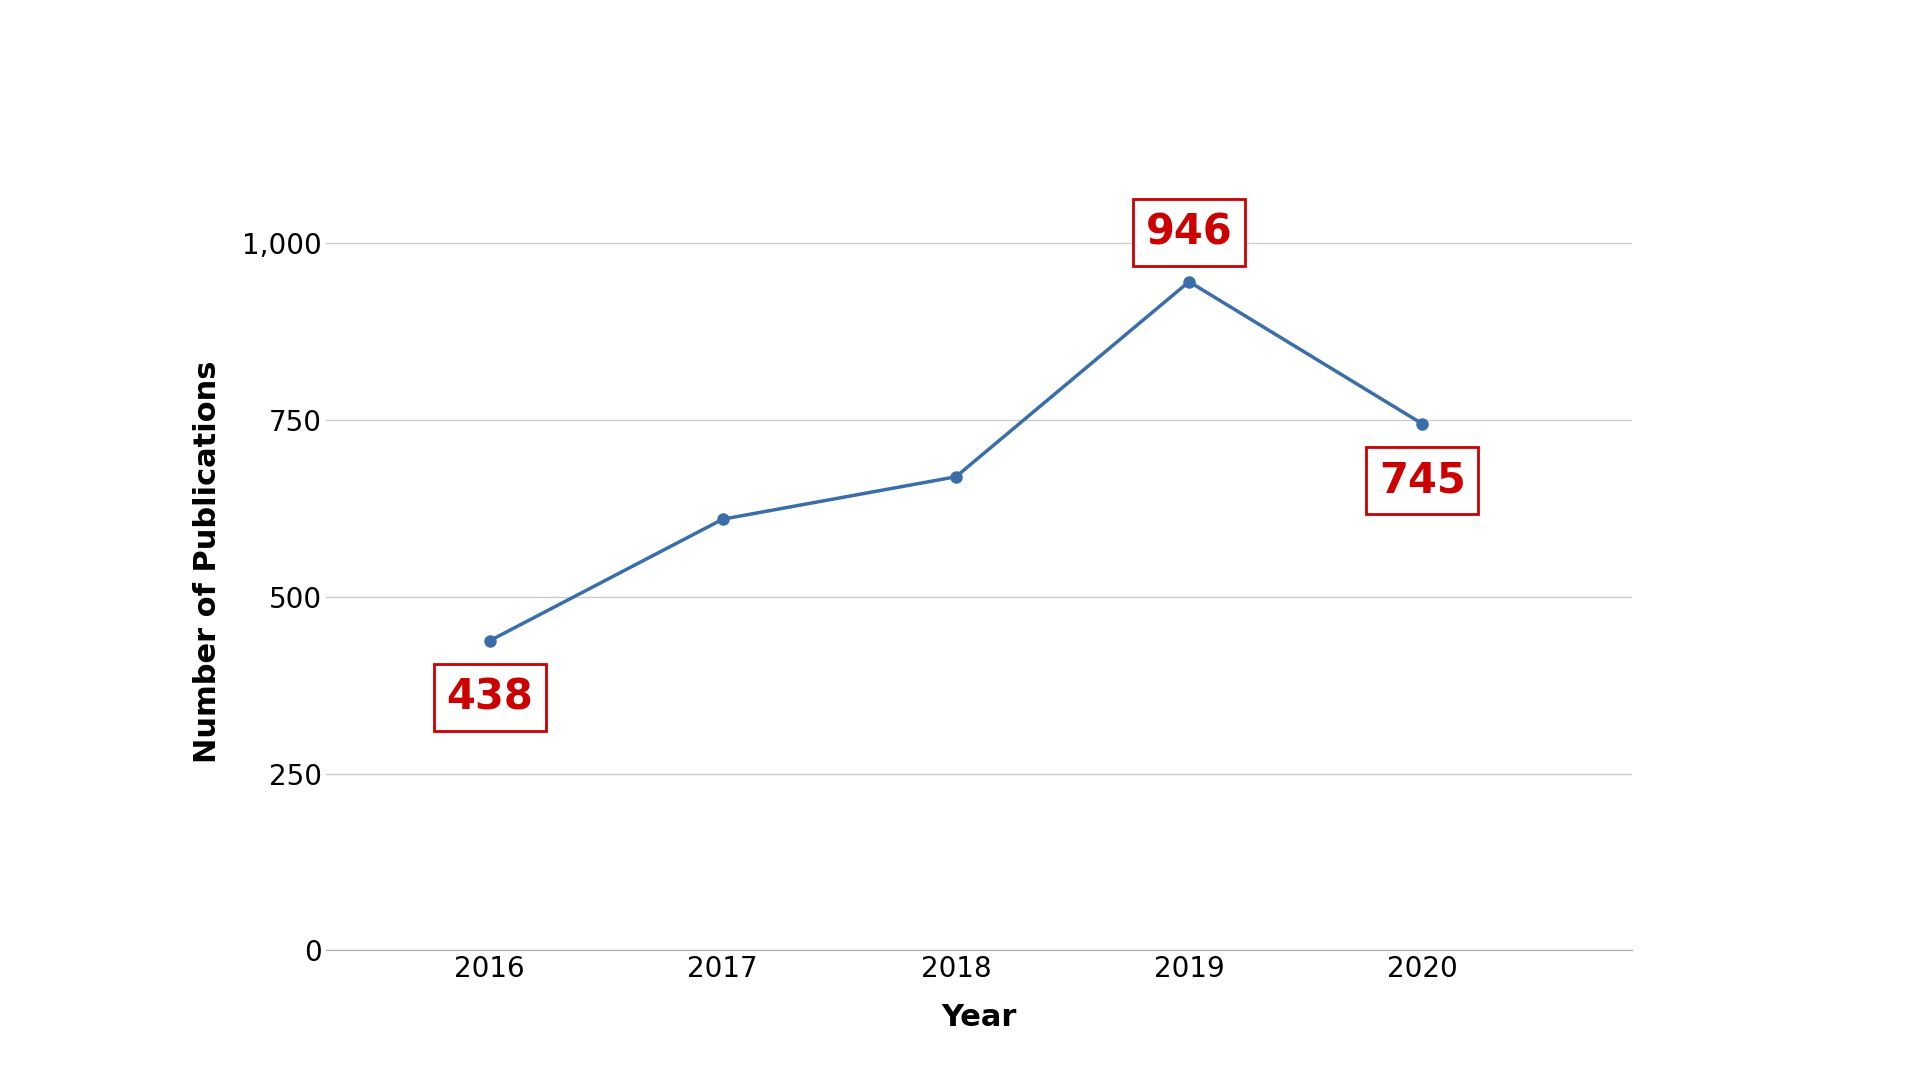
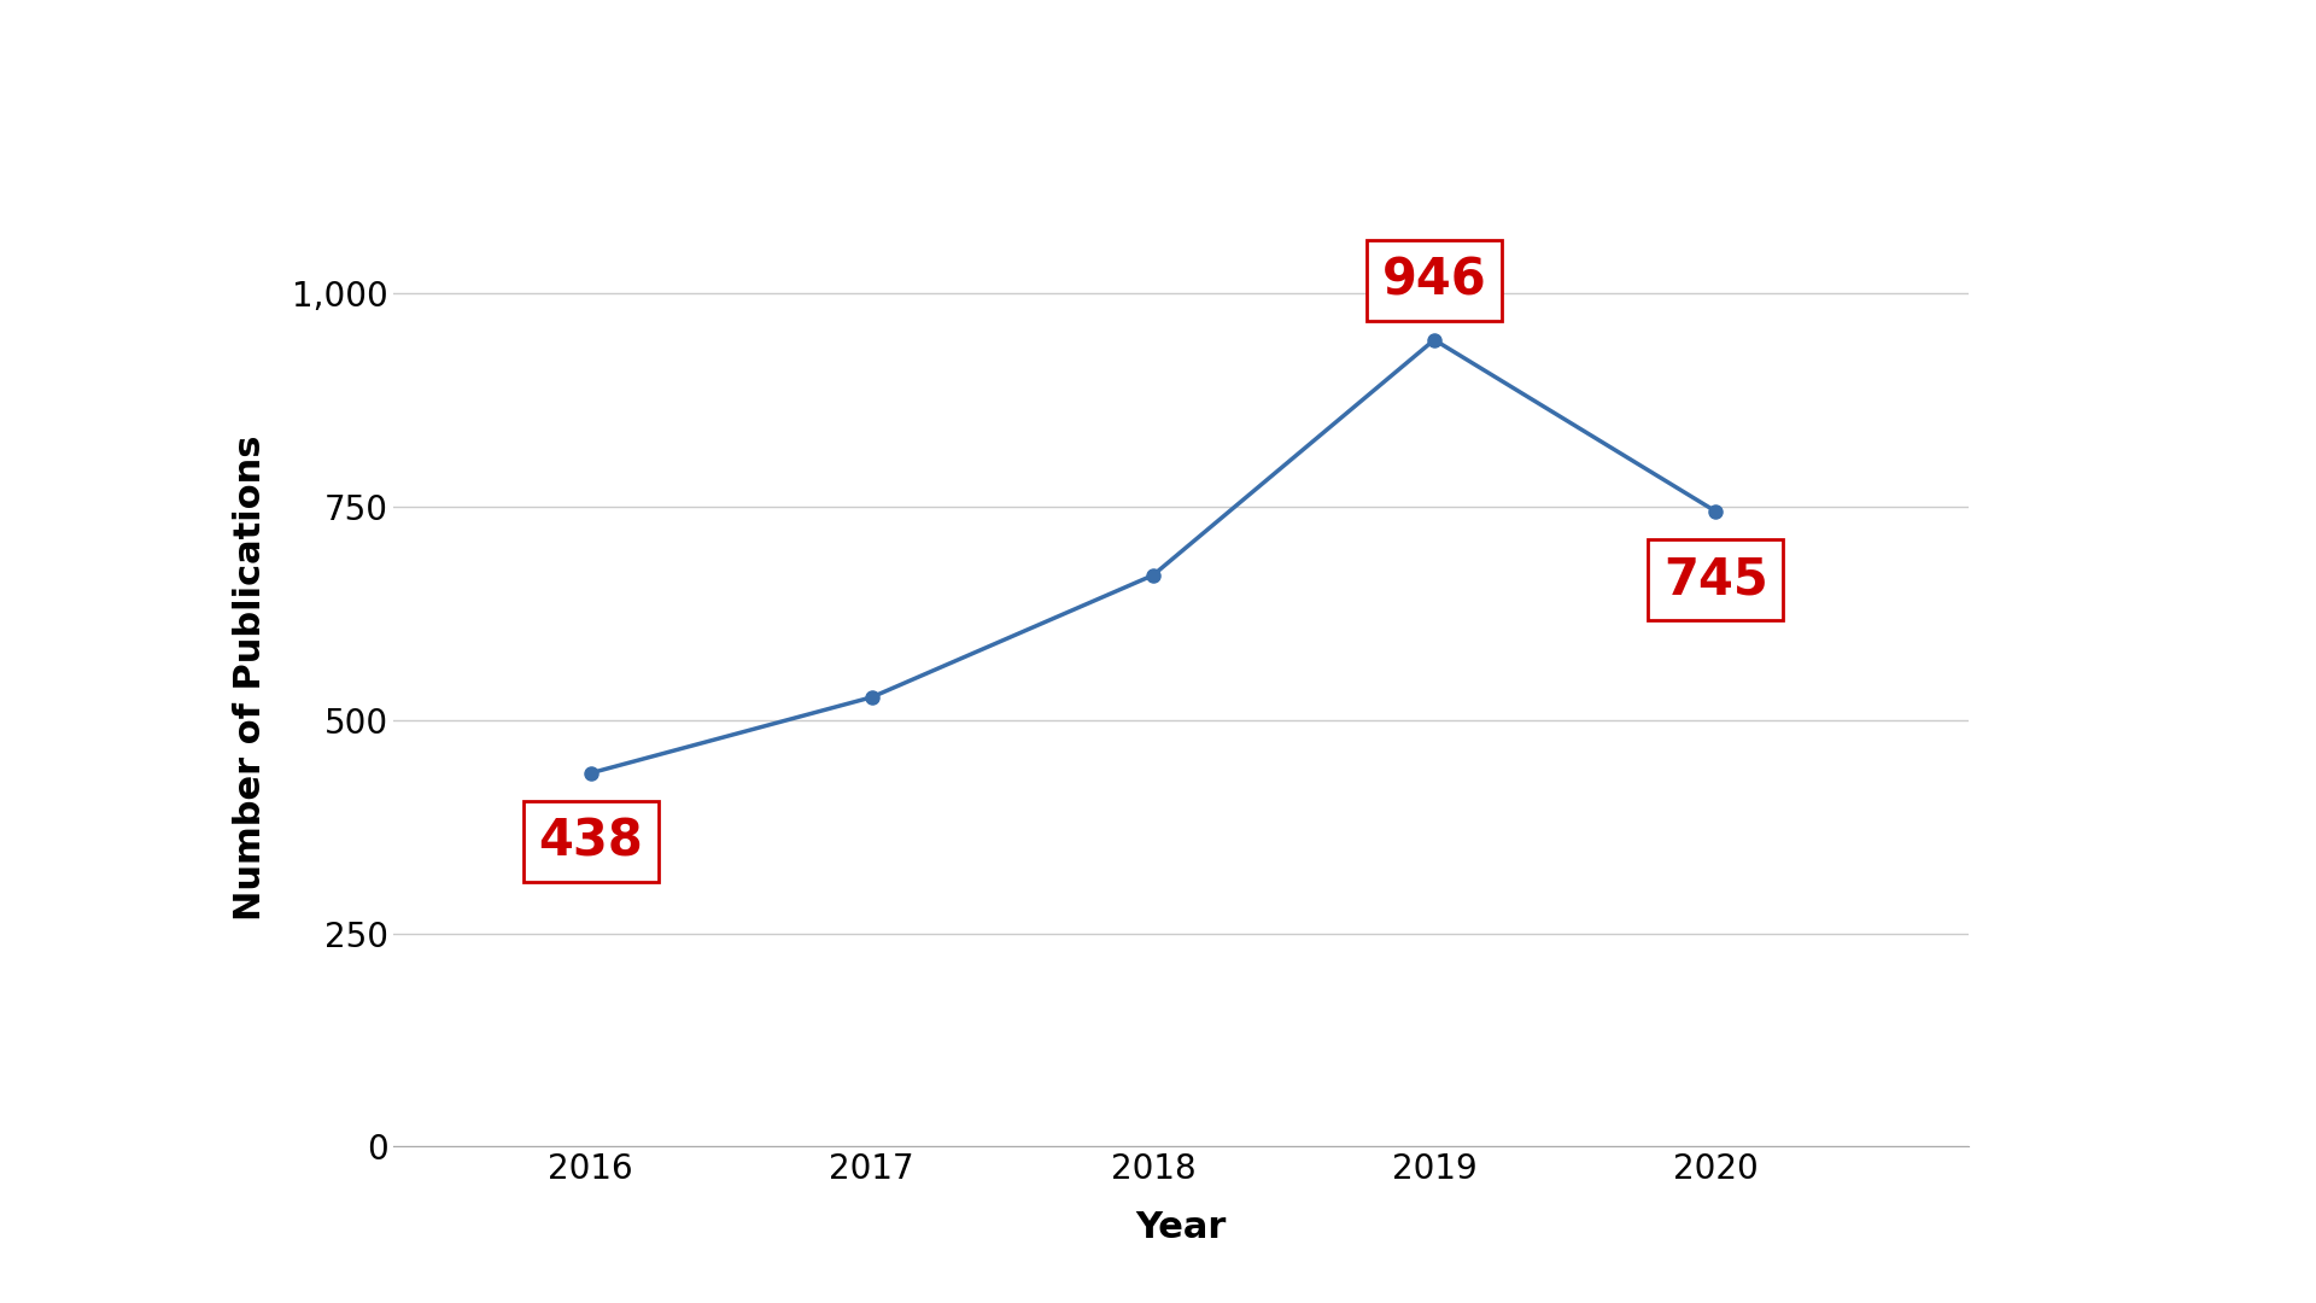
2017: 610 -> 527
